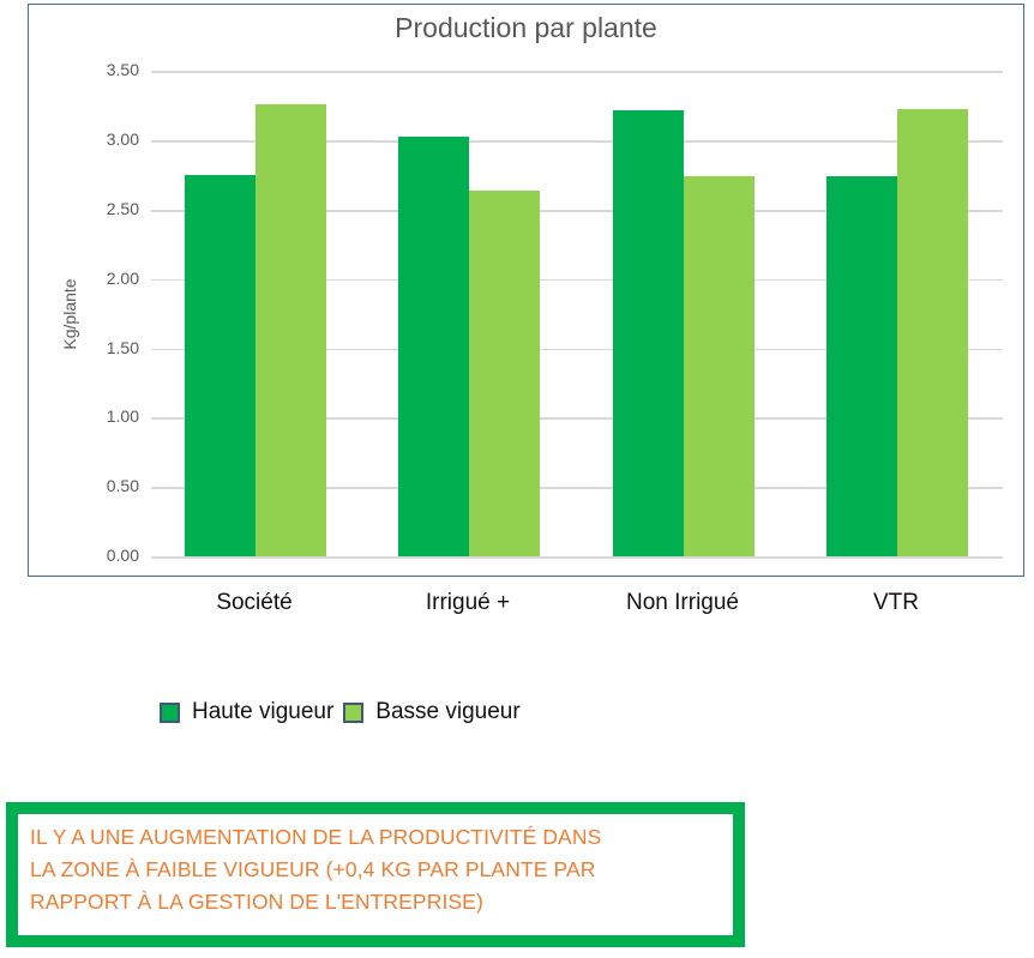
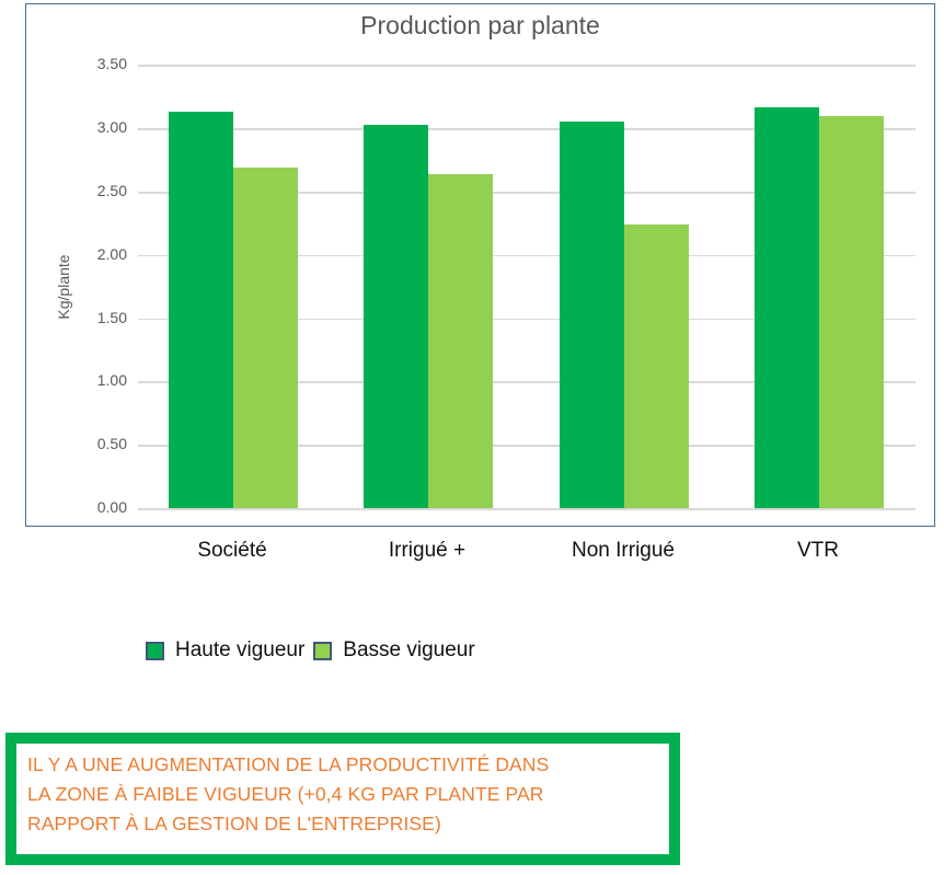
Haute vigueur/Société: 2.75 -> 3.13
Basse vigueur/Société: 3.26 -> 2.69
Haute vigueur/Non Irrigué: 3.22 -> 3.05
Basse vigueur/Non Irrigué: 2.74 -> 2.24
Haute vigueur/VTR: 2.74 -> 3.17
Basse vigueur/VTR: 3.23 -> 3.10
